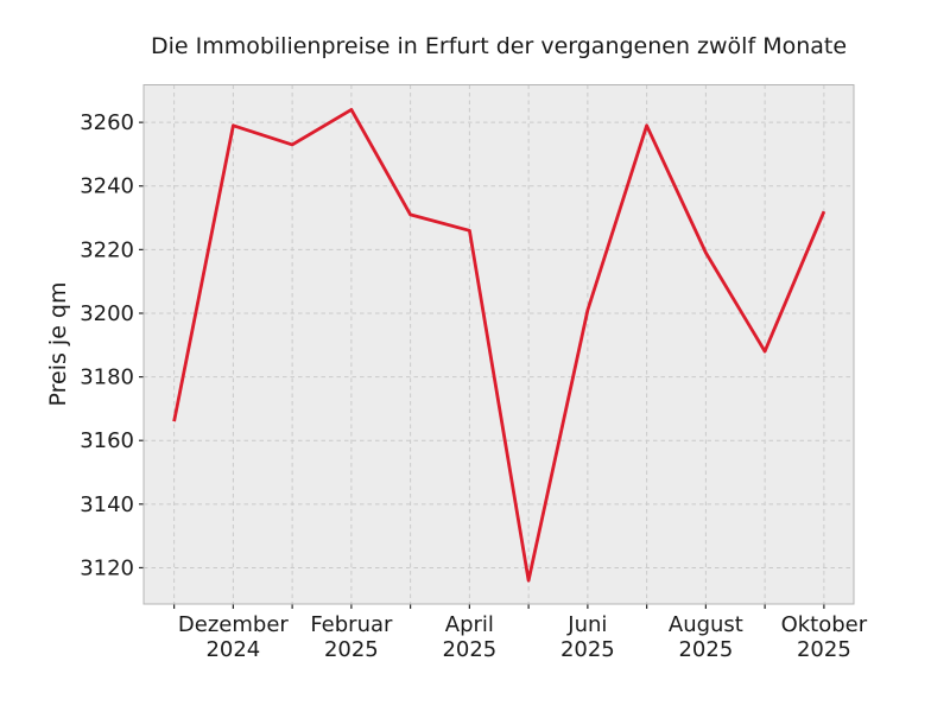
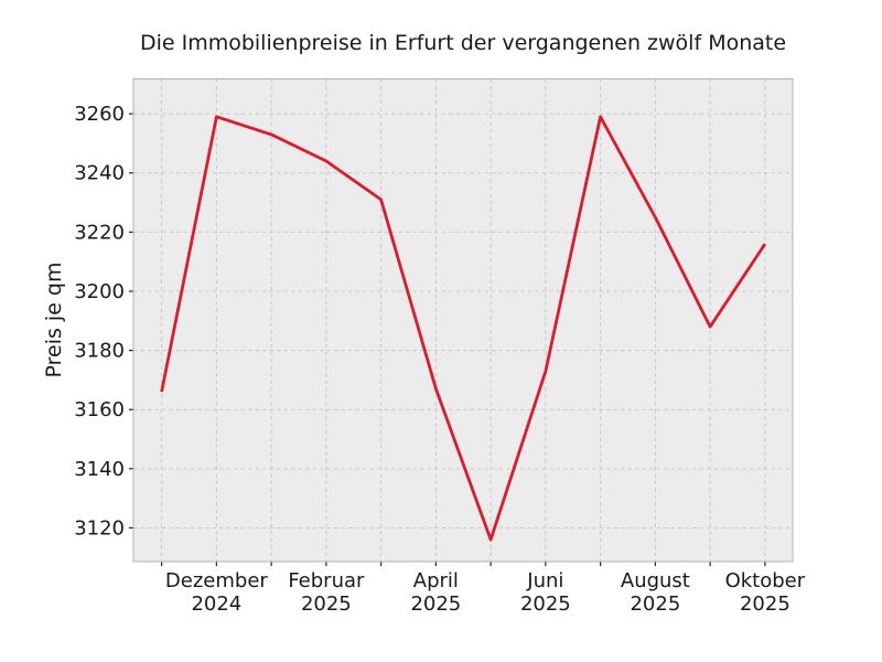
Februar 2025: 3264 -> 3244
April 2025: 3226 -> 3167
Juni 2025: 3201 -> 3173
August 2025: 3219 -> 3225
Oktober 2025: 3232 -> 3216
